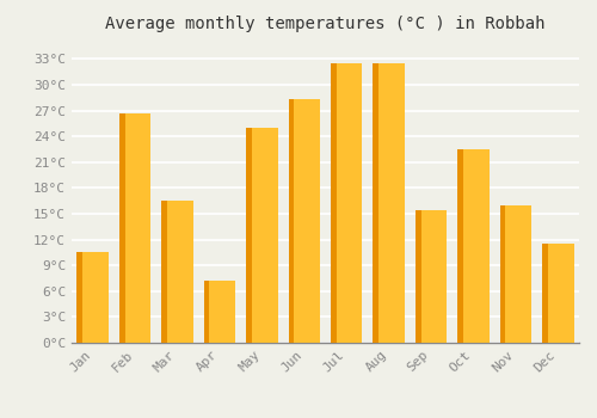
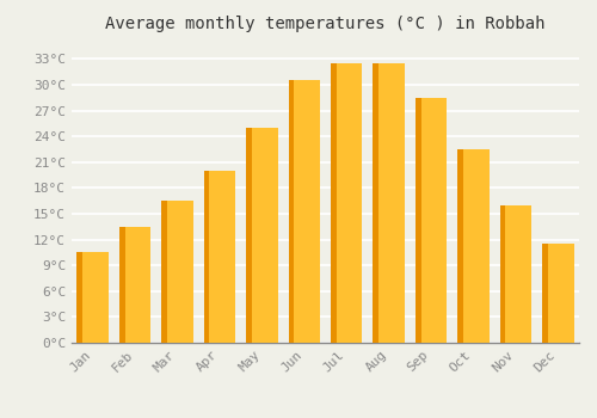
Feb: 26.6°C -> 13.5°C
Apr: 7.2°C -> 20.0°C
Jun: 28.4°C -> 30.5°C
Sep: 15.4°C -> 28.5°C
